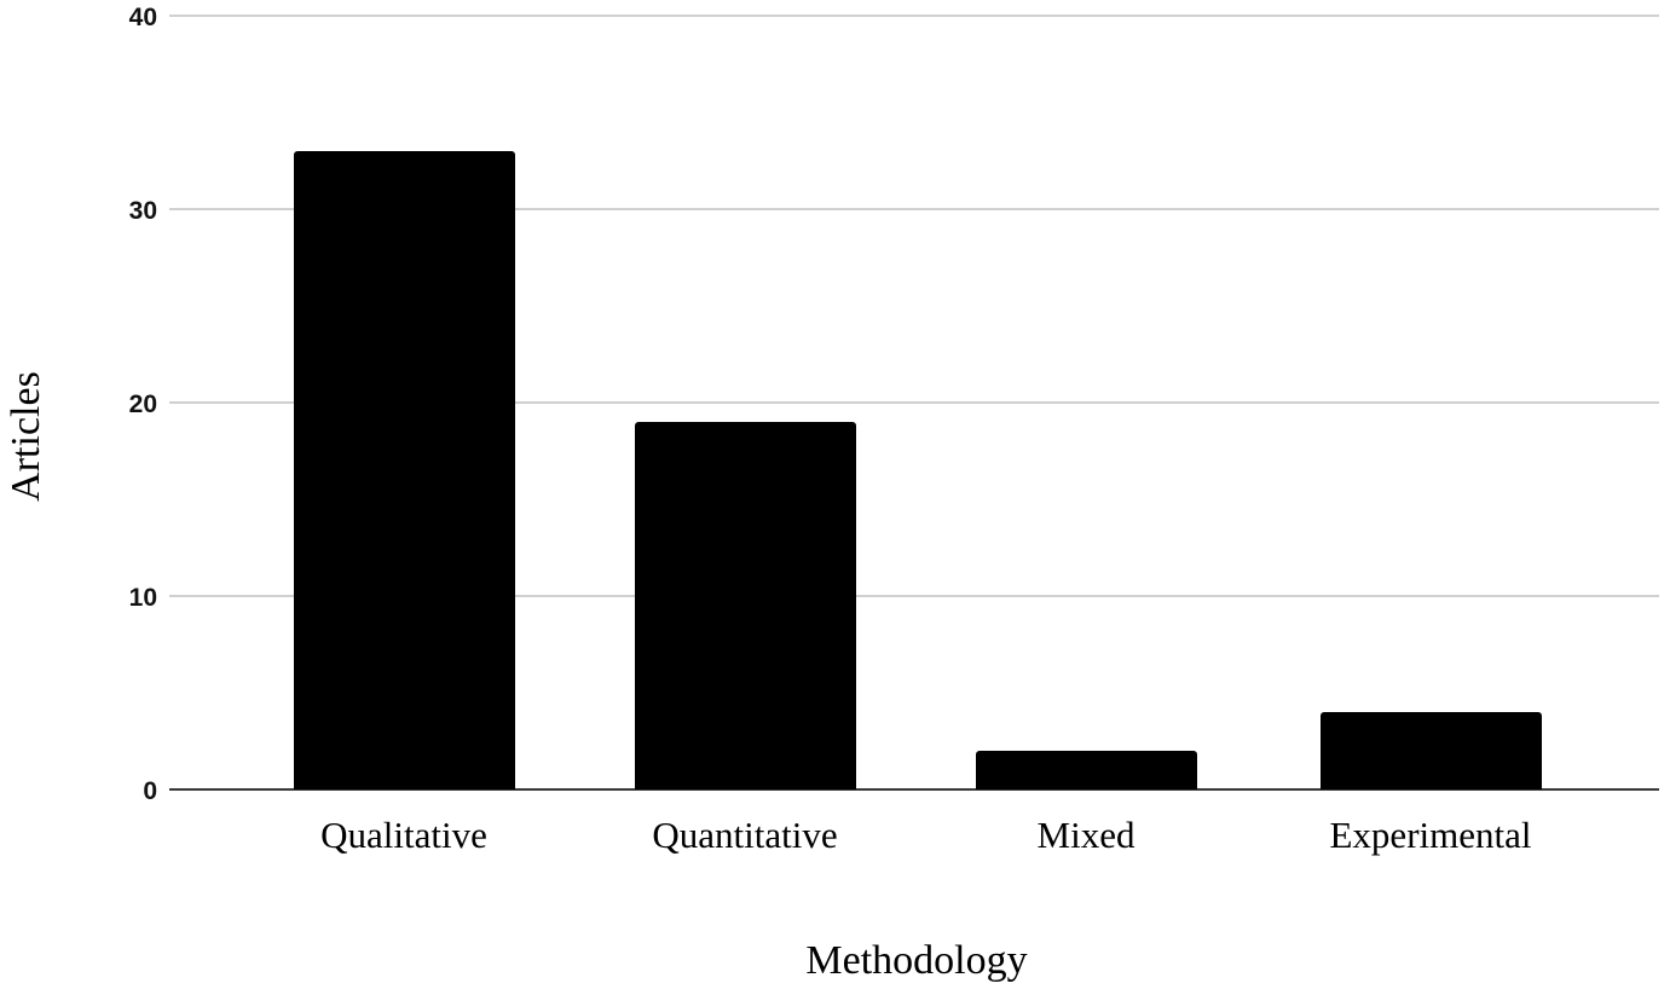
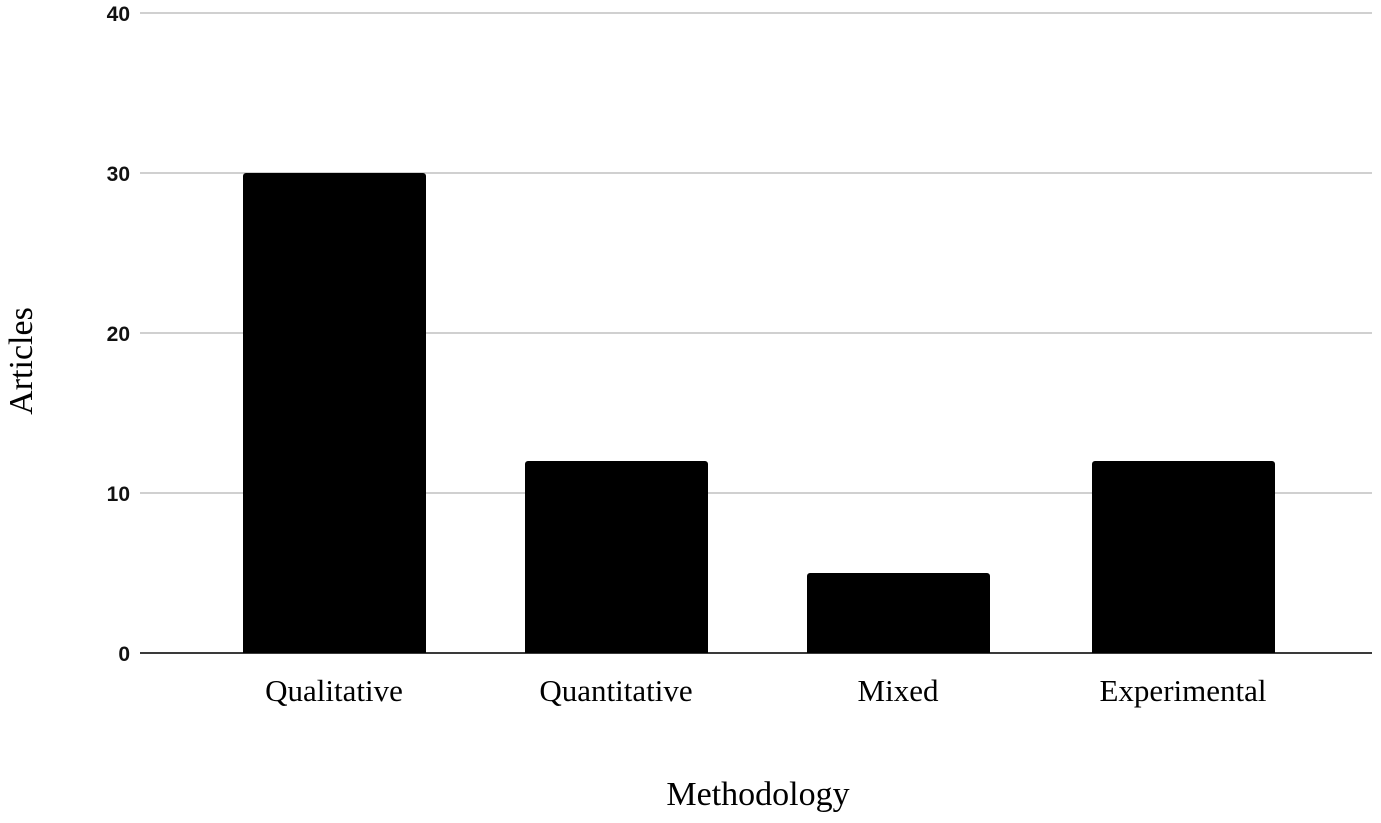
Qualitative: 33 -> 30
Quantitative: 19 -> 12
Mixed: 2 -> 5
Experimental: 4 -> 12
